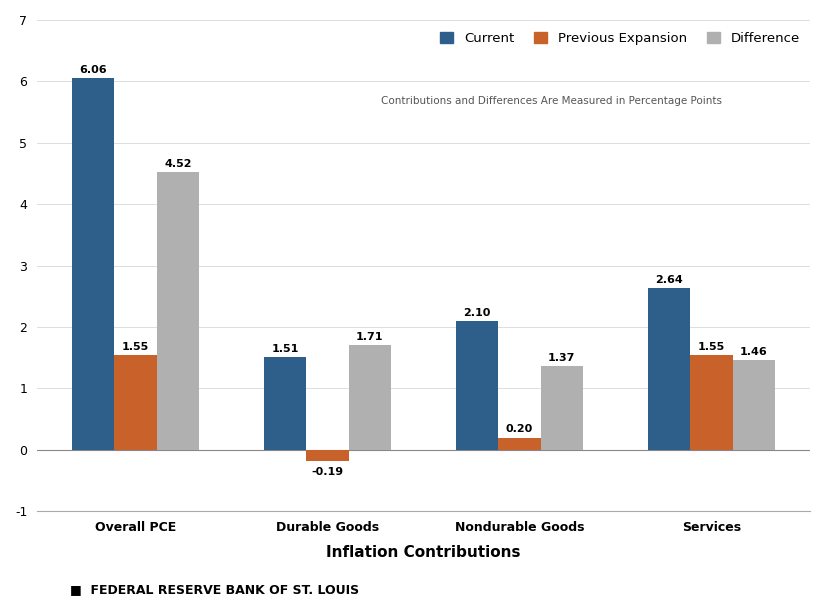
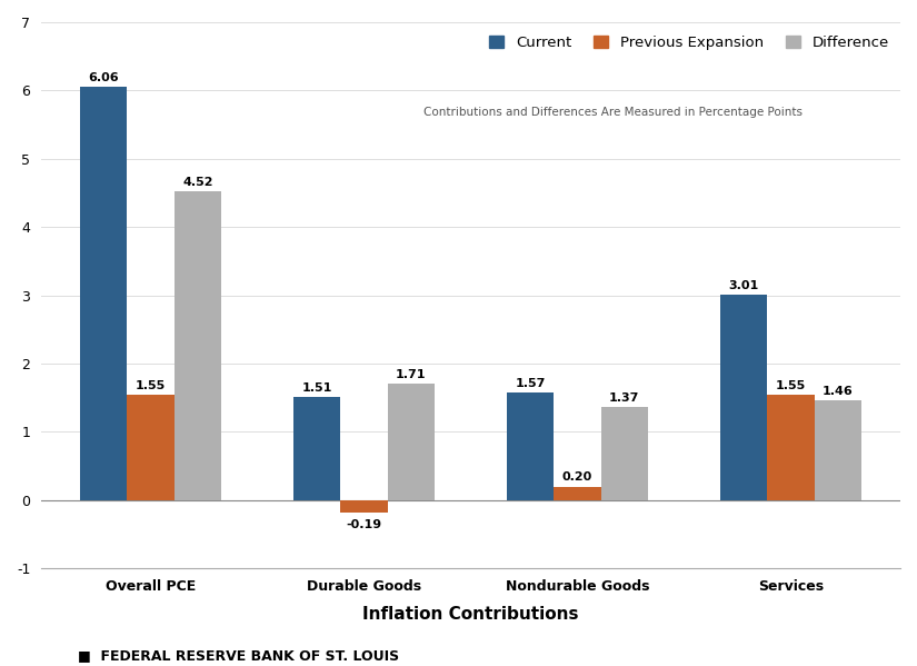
Current/Nondurable Goods: 2.10 -> 1.57
Current/Services: 2.64 -> 3.01
